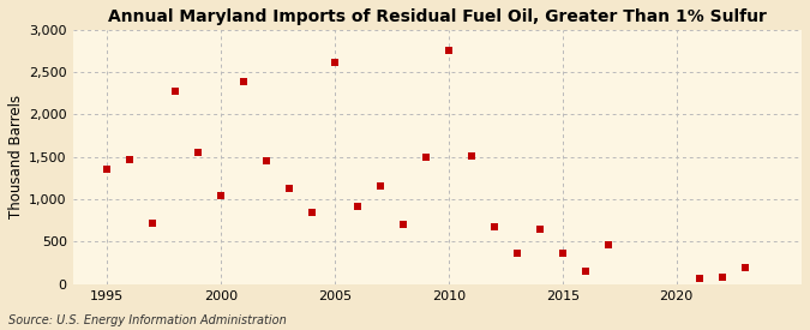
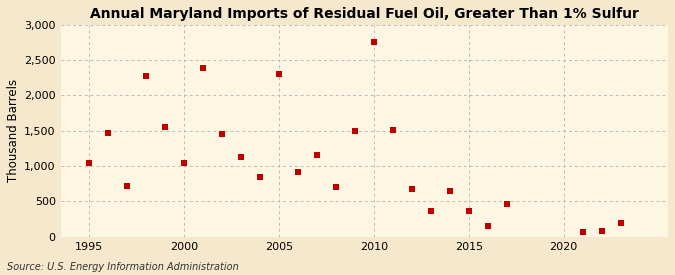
1995: 1,360 -> 1,050
2005: 2,620 -> 2,310
